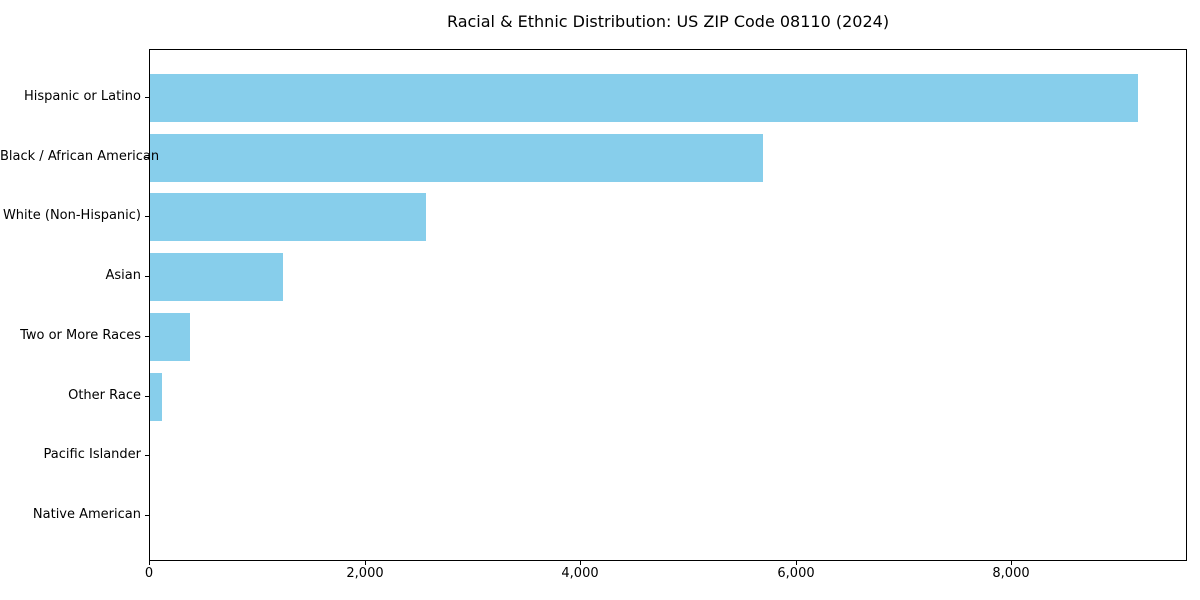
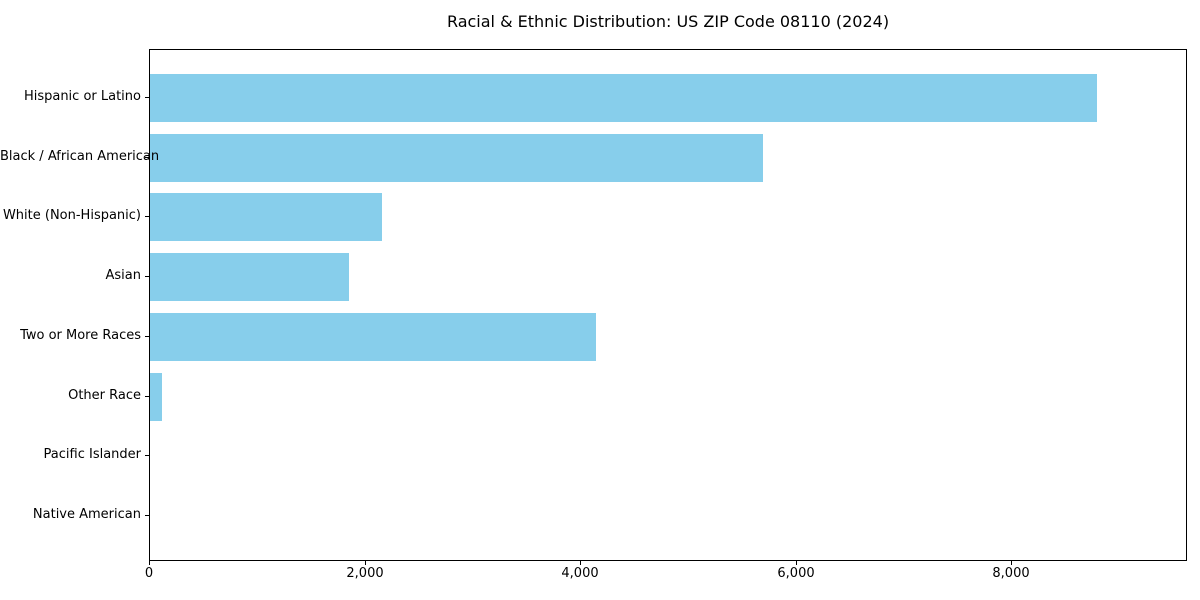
Hispanic or Latino: 9160 -> 8790
White (Non-Hispanic): 2560 -> 2150
Asian: 1230 -> 1850
Two or More Races: 380 -> 4140
